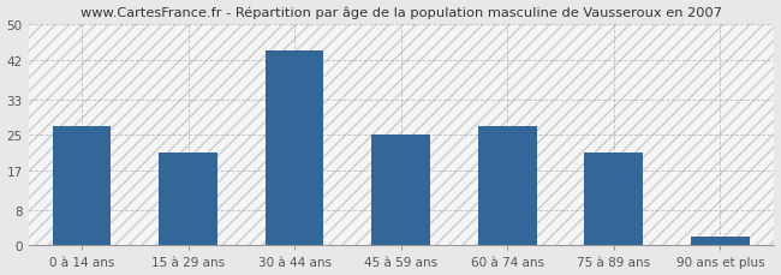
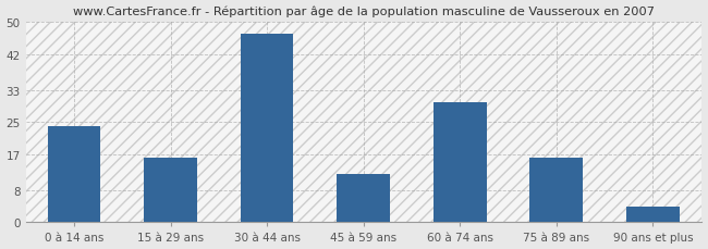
0 à 14 ans: 27 -> 24
15 à 29 ans: 21 -> 16
30 à 44 ans: 44 -> 47
45 à 59 ans: 25 -> 12
60 à 74 ans: 27 -> 30
75 à 89 ans: 21 -> 16
90 ans et plus: 2 -> 4
